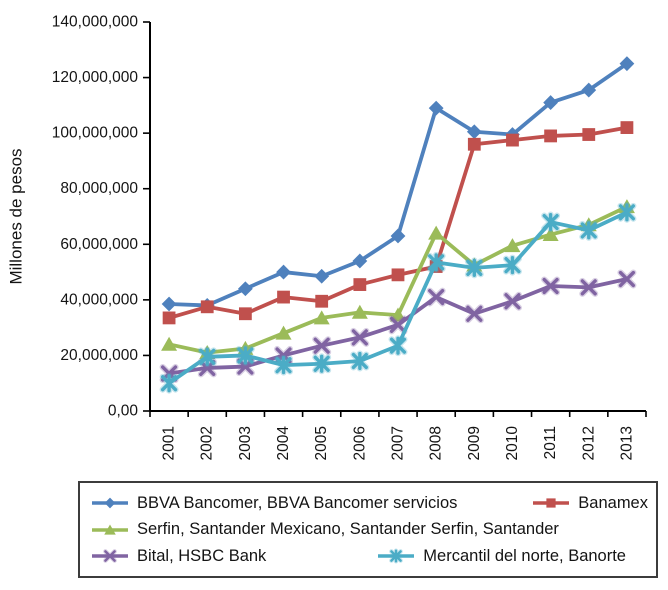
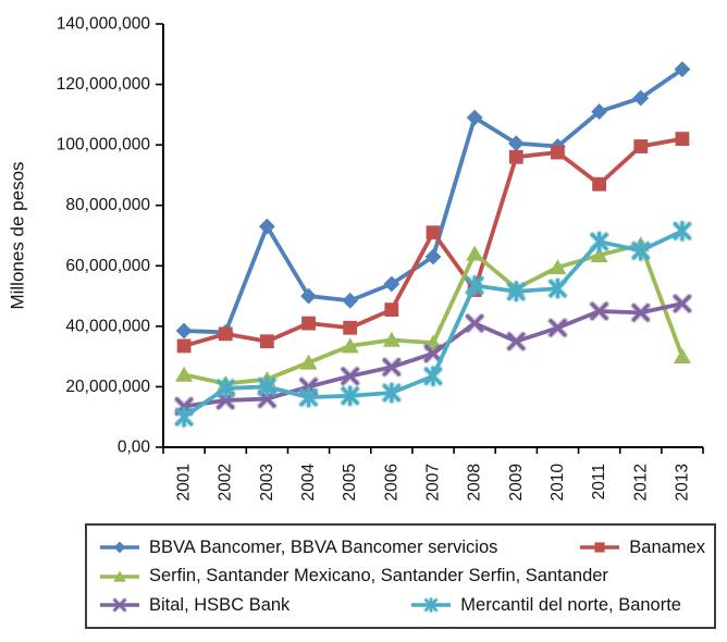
BBVA Bancomer, BBVA Bancomer servicios/2003: 44000000 -> 73000000
Banamex/2007: 49000000 -> 71000000
Banamex/2011: 99000000 -> 87000000
Serfin, Santander Mexicano, Santander Serfin, Santander/2013: 74000000 -> 30000000
